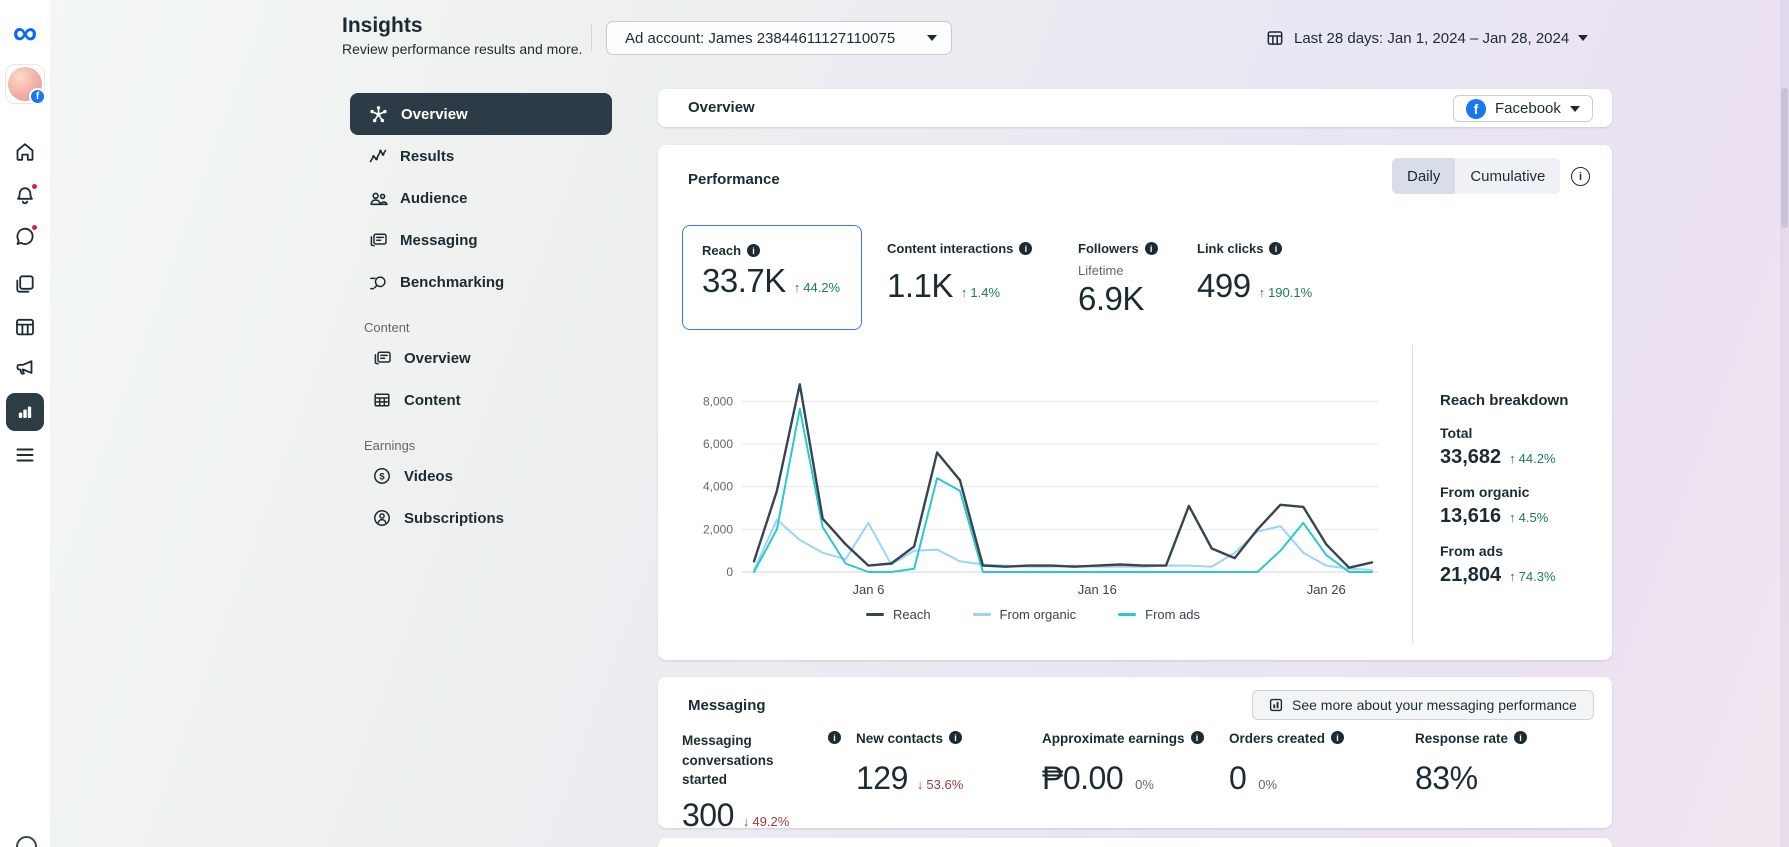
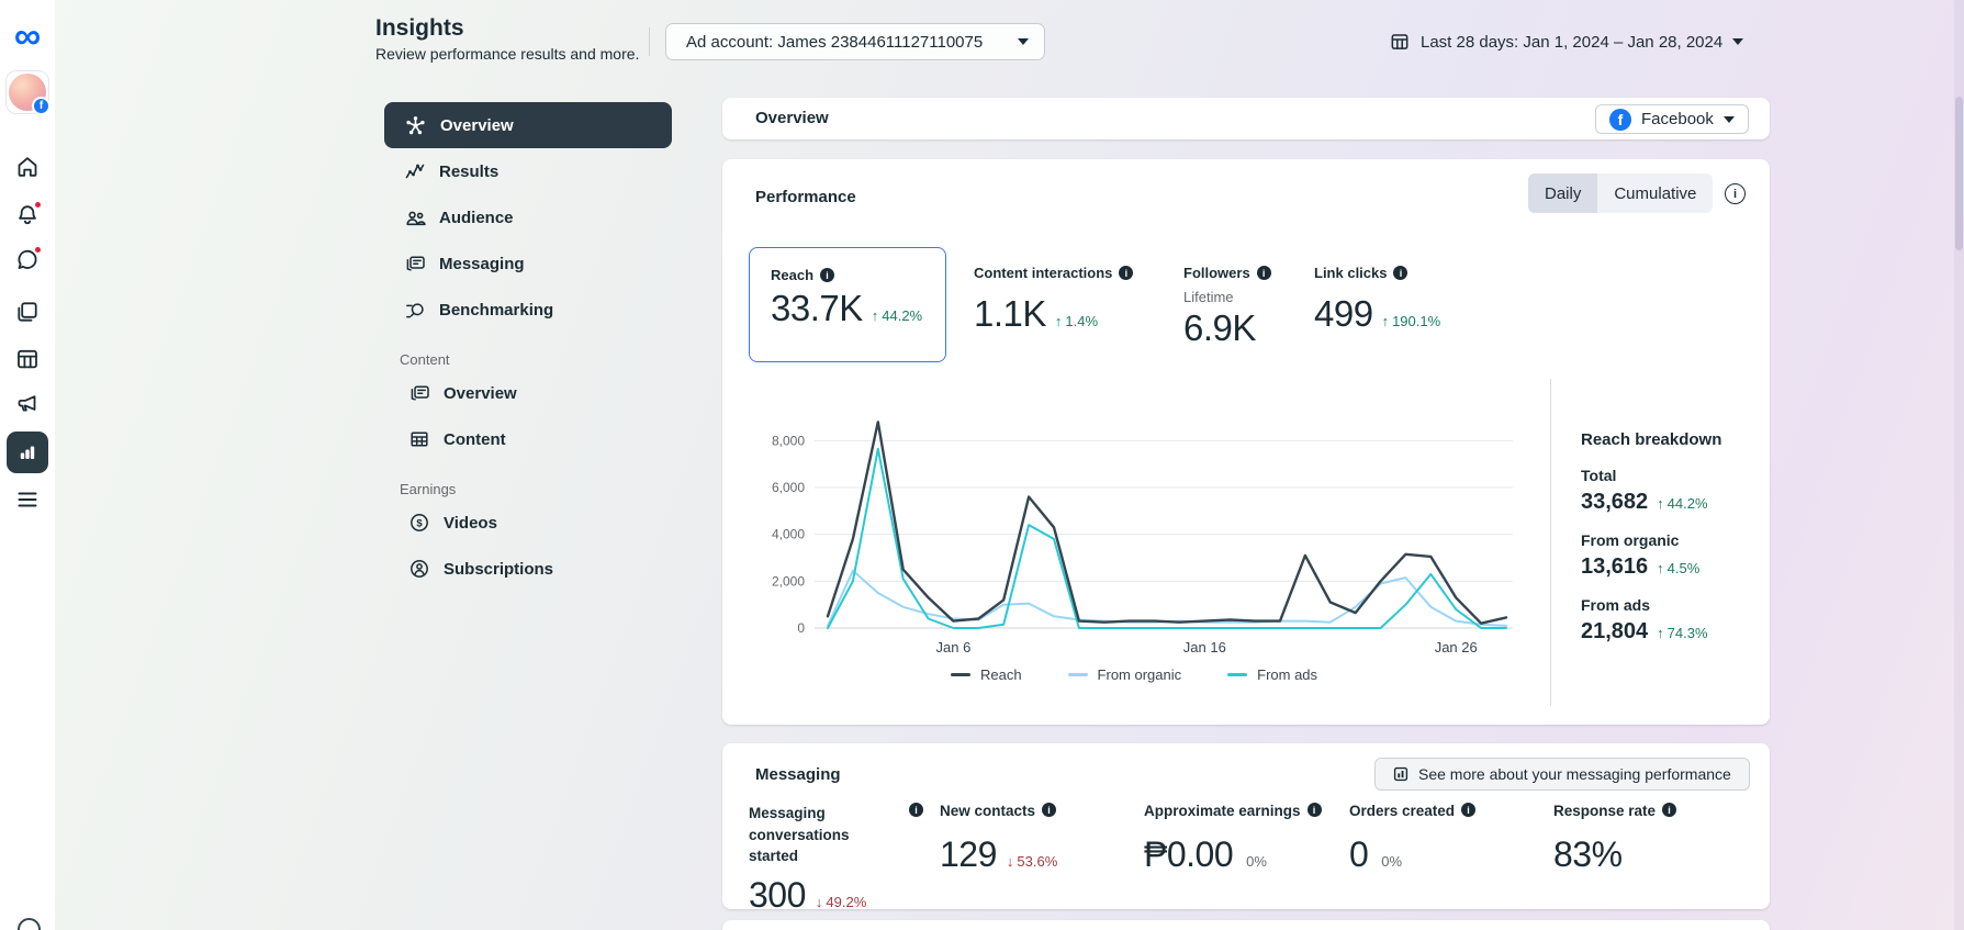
From organic/Jan 6: 2300 -> 400
